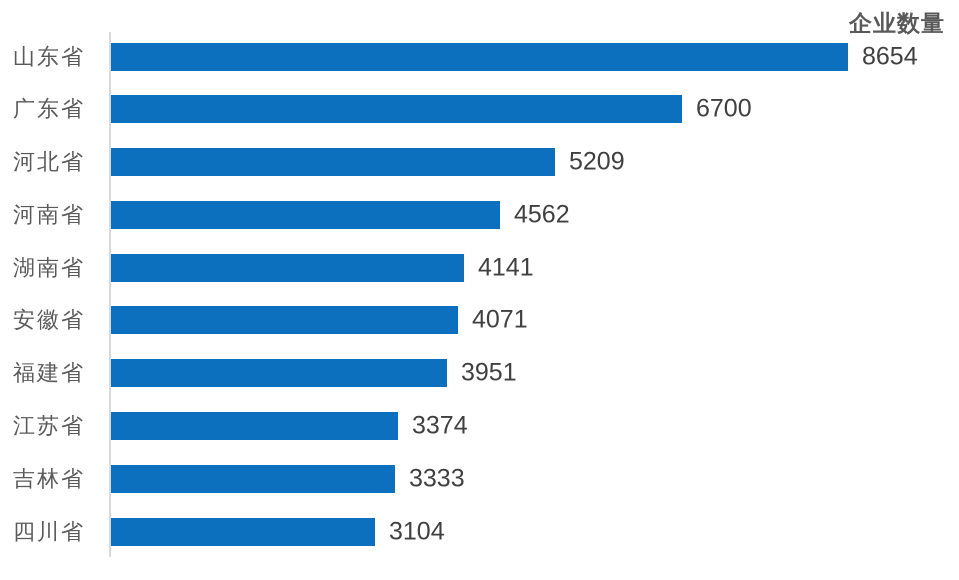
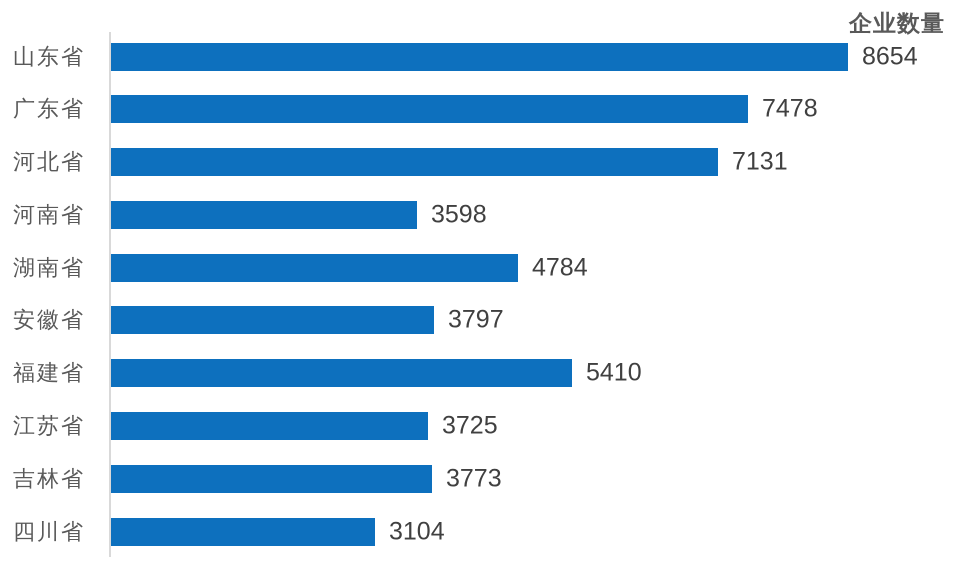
广东省: 6700 -> 7478
河北省: 5209 -> 7131
河南省: 4562 -> 3598
湖南省: 4141 -> 4784
安徽省: 4071 -> 3797
福建省: 3951 -> 5410
江苏省: 3374 -> 3725
吉林省: 3333 -> 3773
